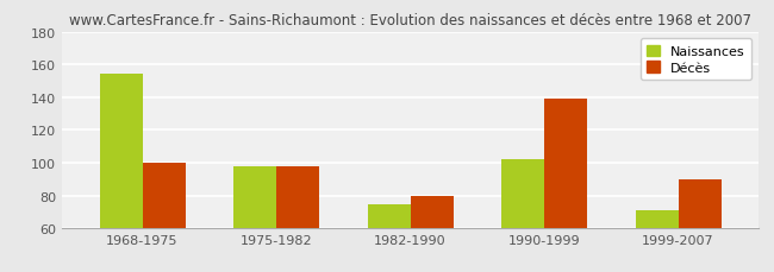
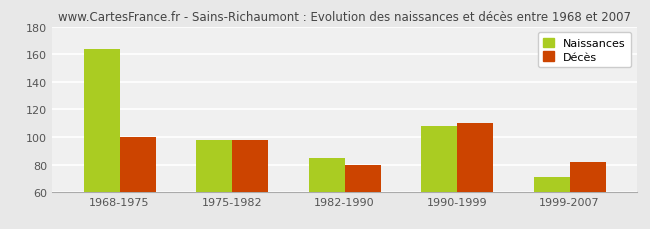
Naissances/1968-1975: 154 -> 164
Naissances/1982-1990: 75 -> 85
Naissances/1990-1999: 102 -> 108
Décès/1990-1999: 139 -> 110
Décès/1999-2007: 90 -> 82
